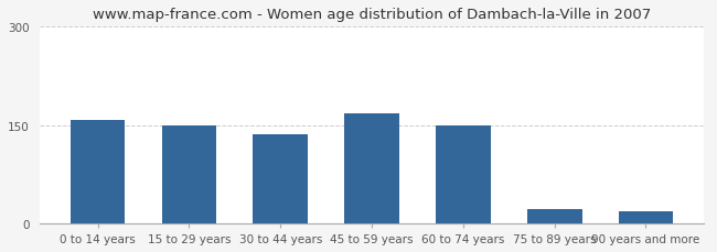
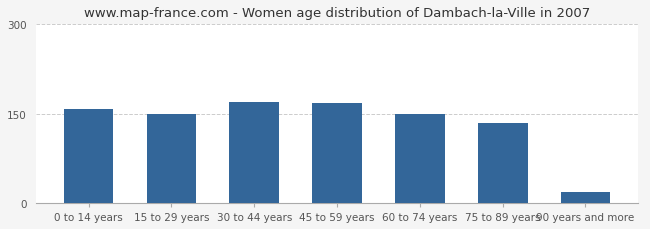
30 to 44 years: 136 -> 170
75 to 89 years: 22 -> 135
